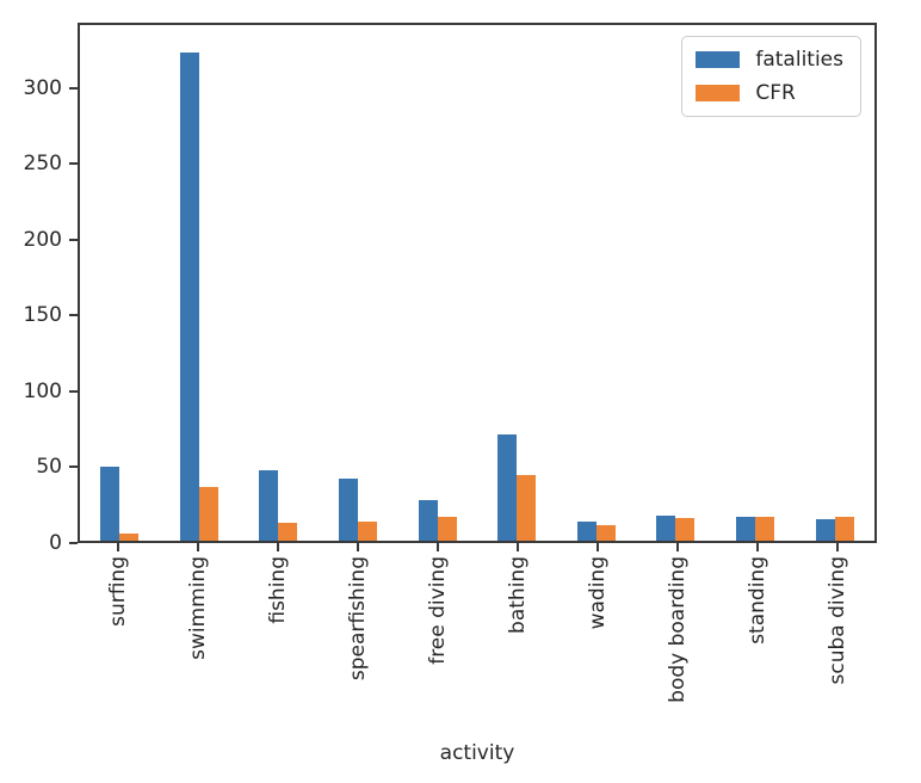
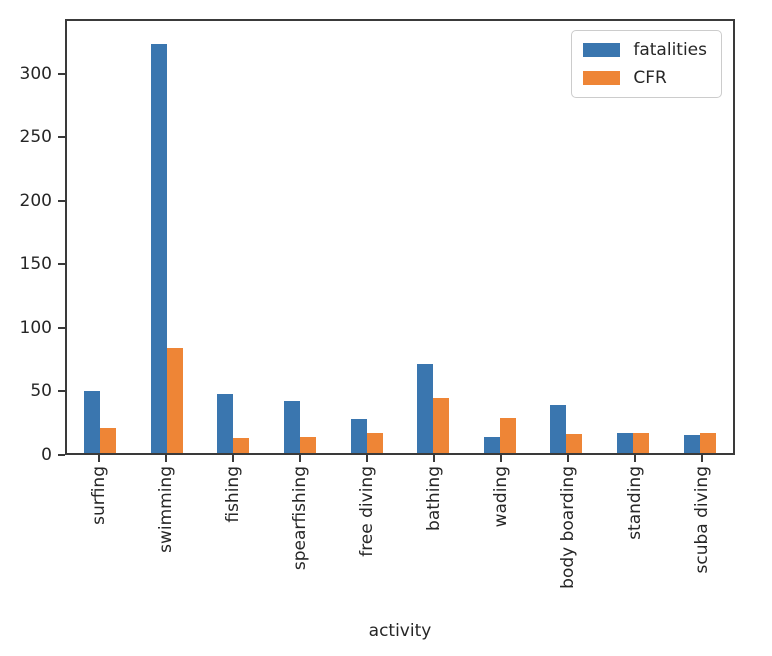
CFR/surfing: 5 -> 20
CFR/swimming: 36 -> 83
CFR/wading: 10 -> 28
fatalities/body boarding: 17 -> 38
